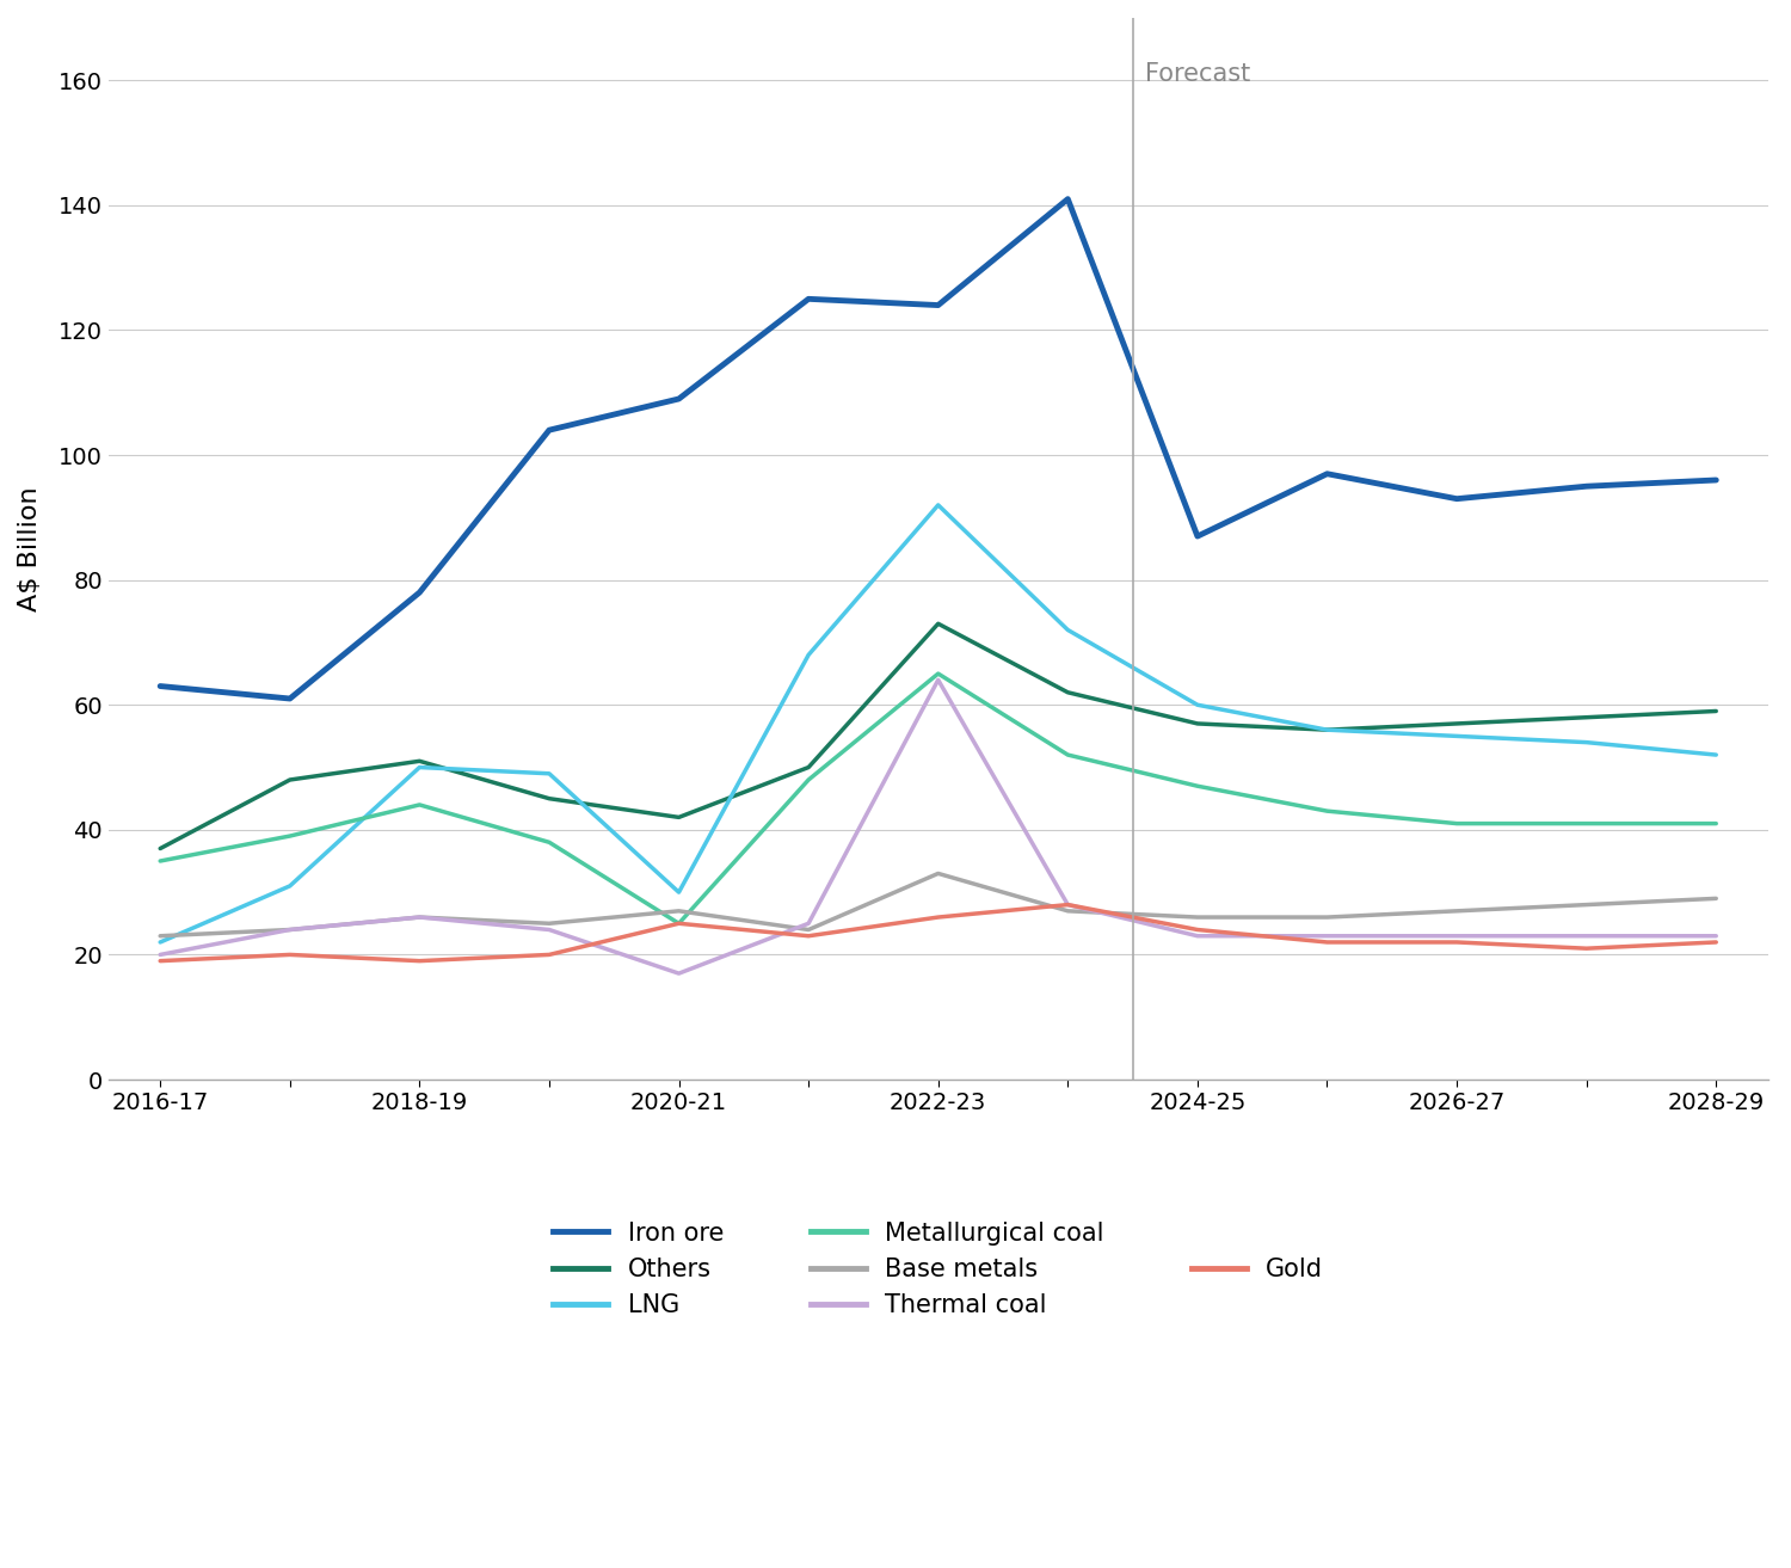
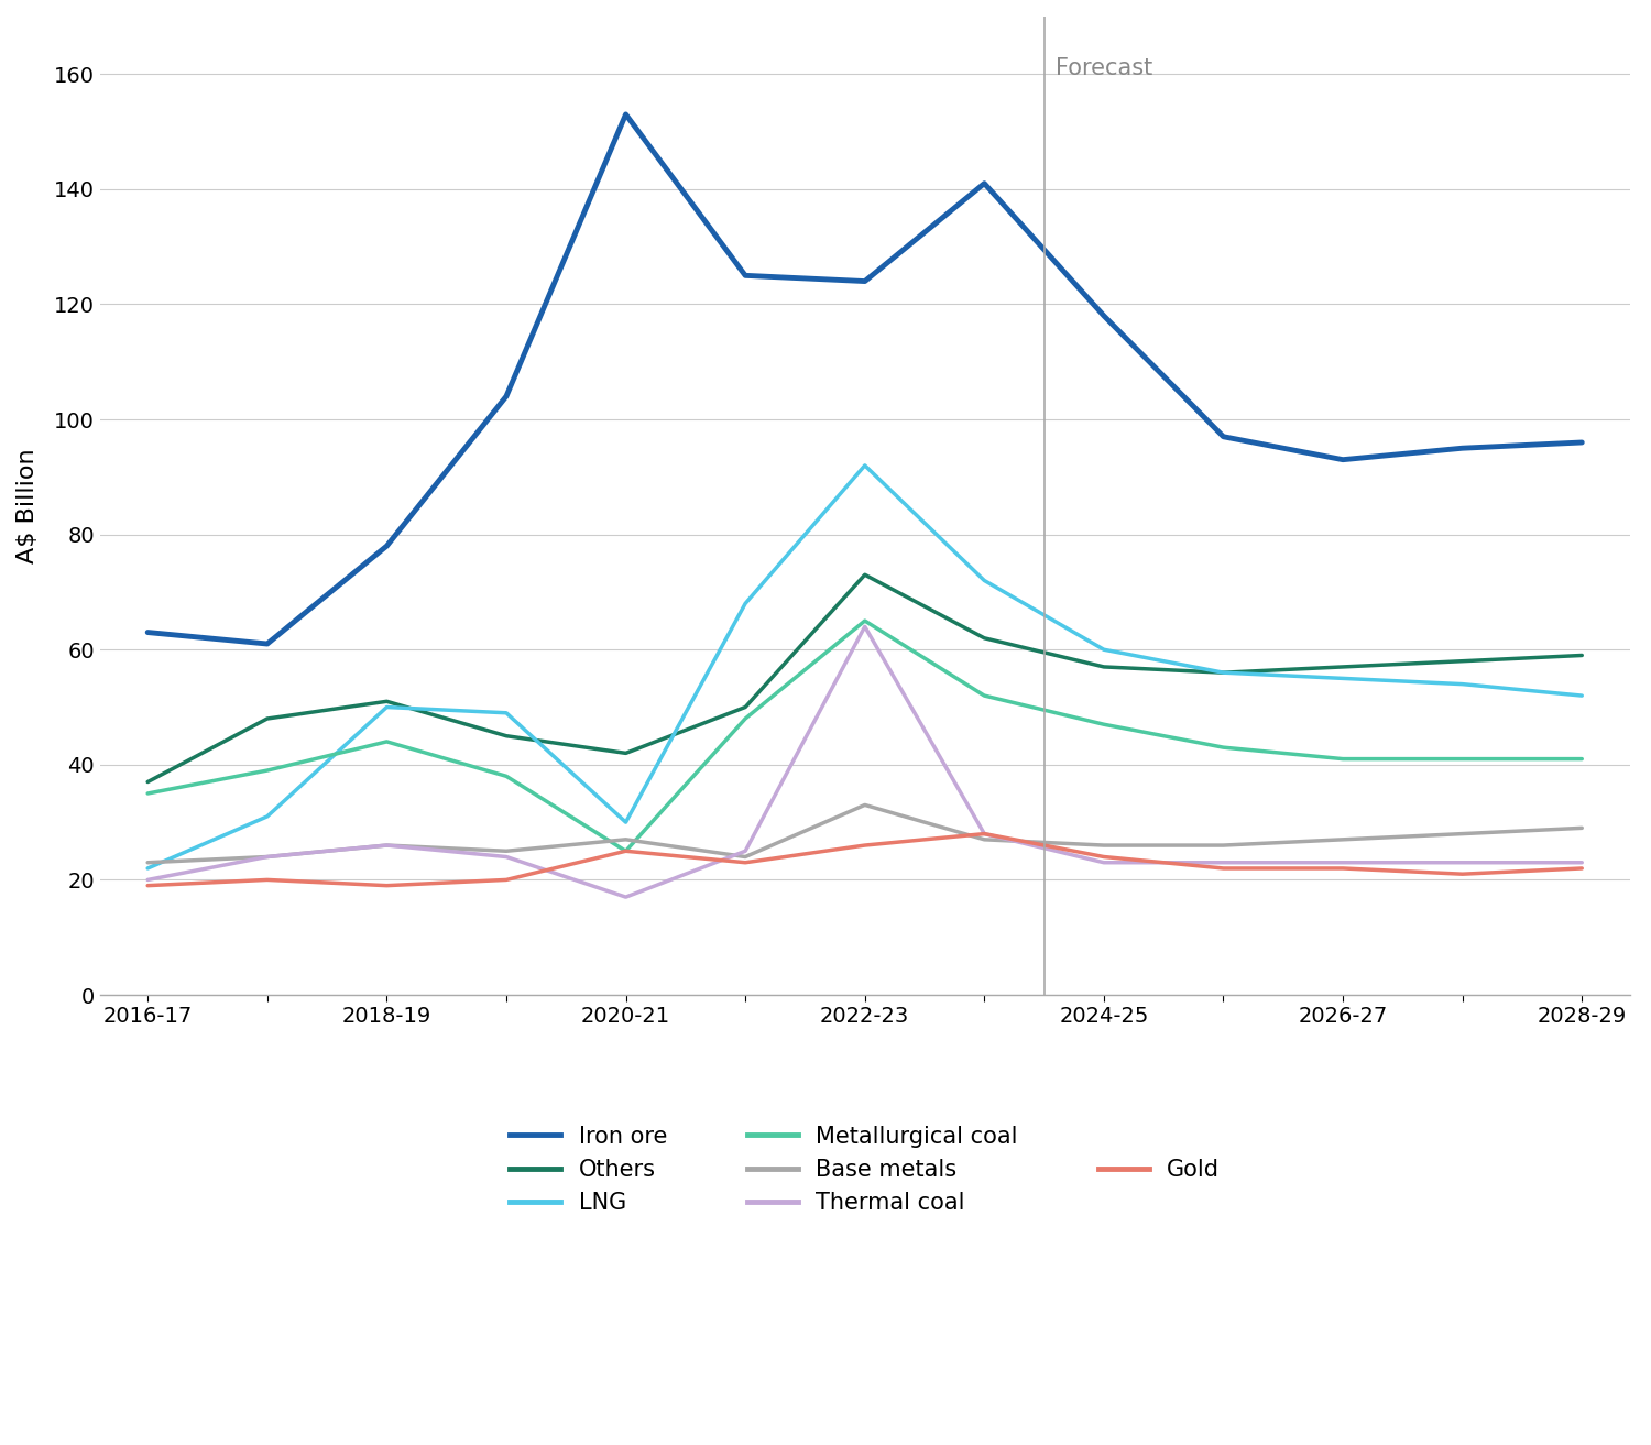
Iron ore/2020-21: 109 -> 153
Iron ore/2024-25: 87 -> 118
